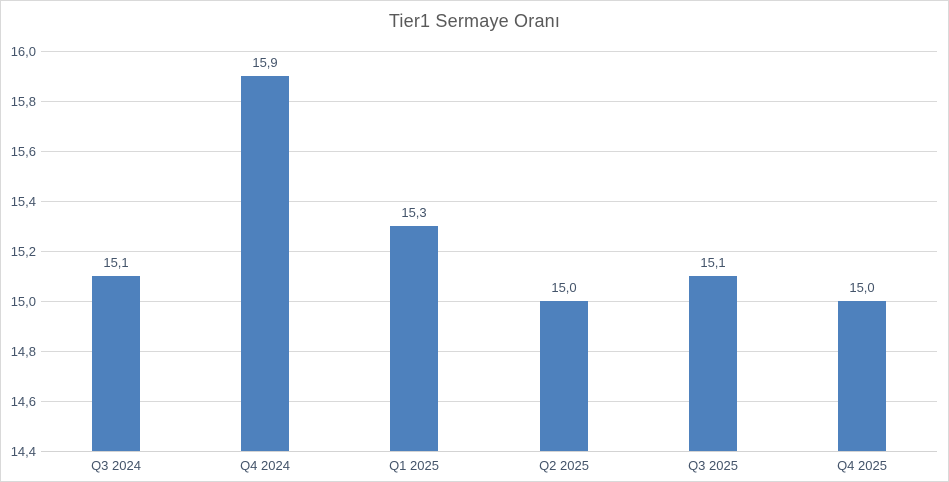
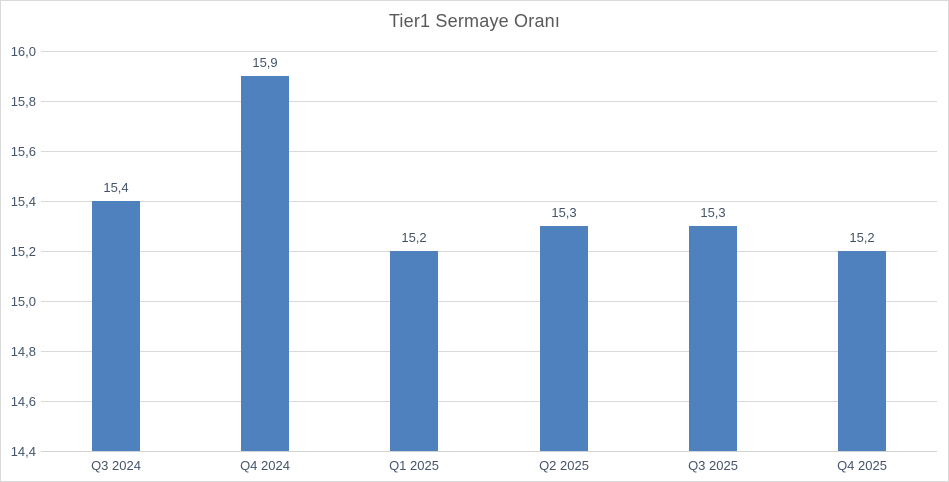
Q3 2024: 15,1 -> 15,4
Q1 2025: 15,3 -> 15,2
Q2 2025: 15,0 -> 15,3
Q3 2025: 15,1 -> 15,3
Q4 2025: 15,0 -> 15,2
